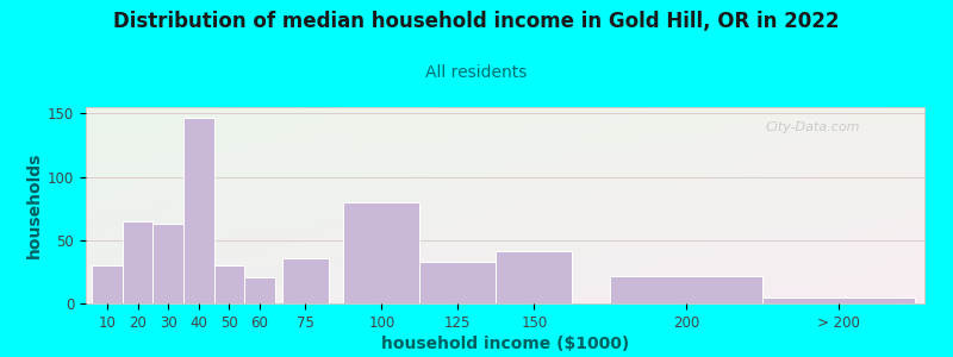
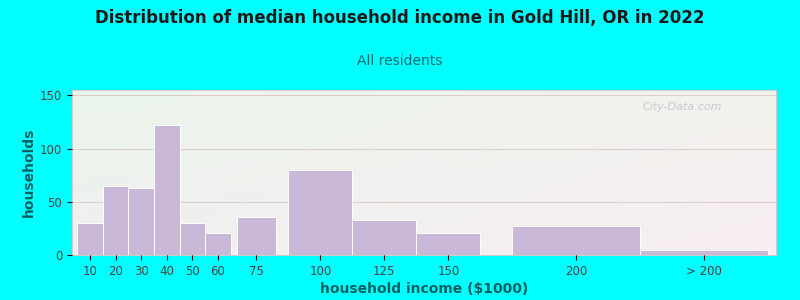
40: 147 -> 122
150: 41 -> 21
200: 22 -> 27
